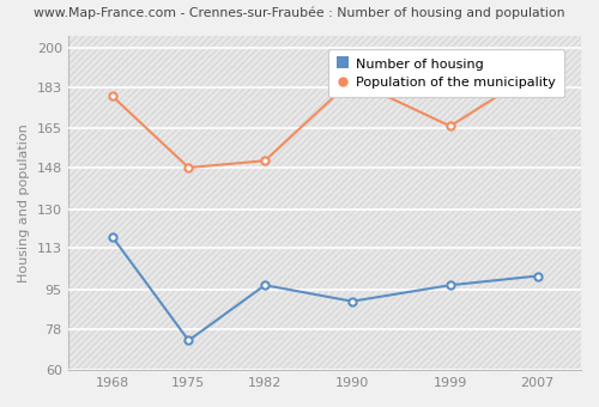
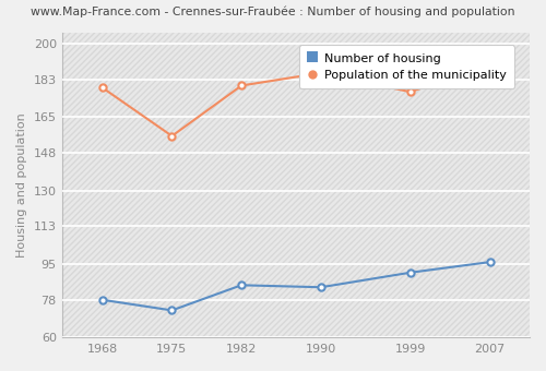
Number of housing/1968: 118 -> 78
Population of the municipality/1975: 148 -> 156
Number of housing/1982: 97 -> 85
Population of the municipality/1982: 151 -> 180
Number of housing/1990: 90 -> 84
Number of housing/1999: 97 -> 91
Population of the municipality/1999: 166 -> 177
Number of housing/2007: 101 -> 96
